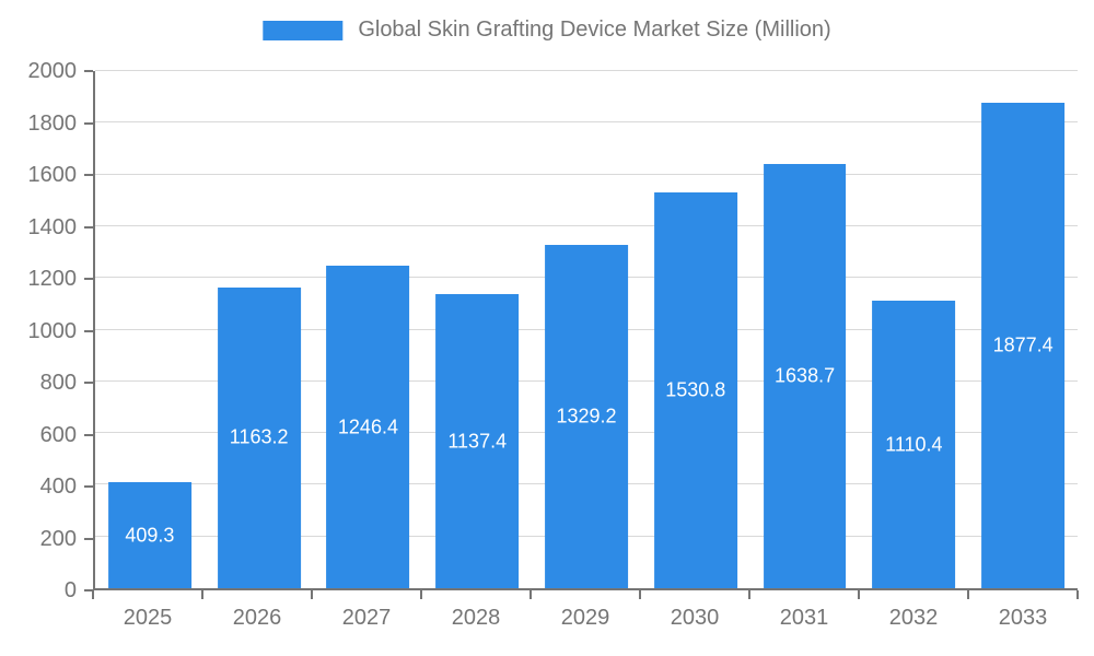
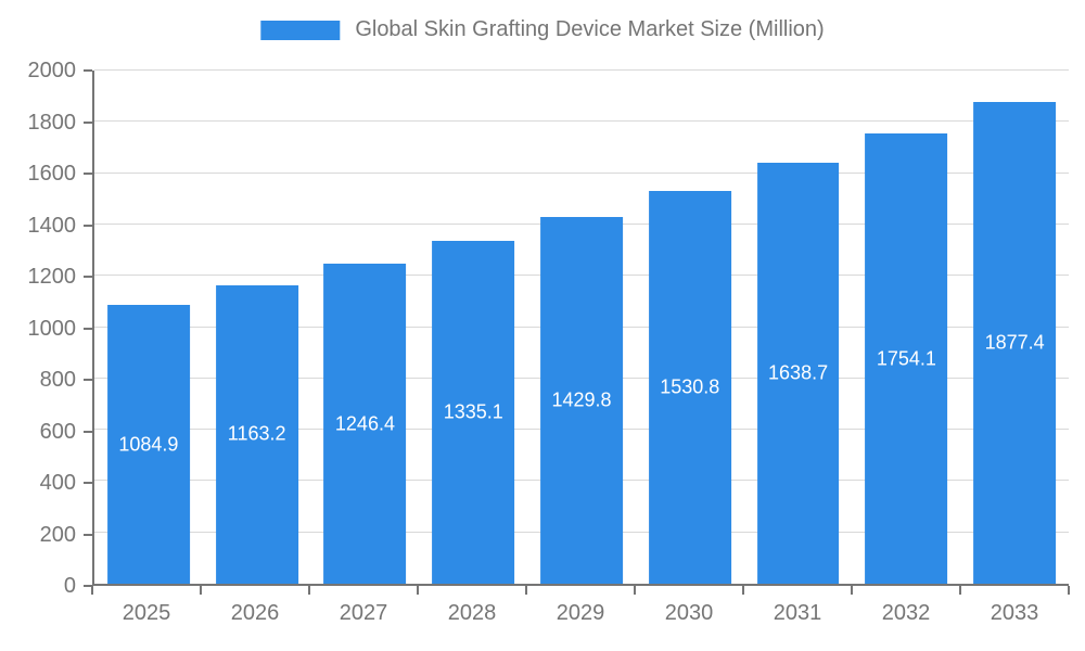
2025: 409.3 -> 1084.9
2028: 1137.4 -> 1335.1
2029: 1329.2 -> 1429.8
2032: 1110.4 -> 1754.1
